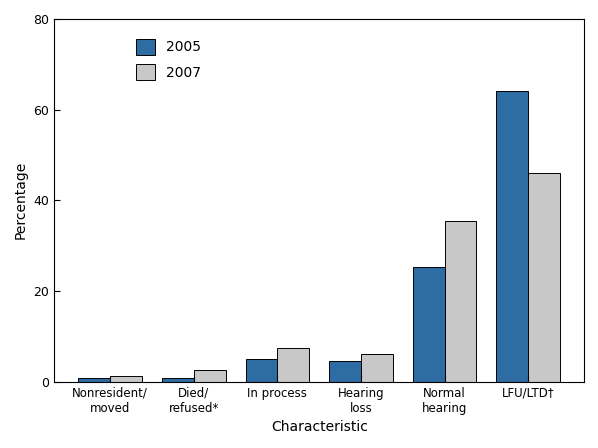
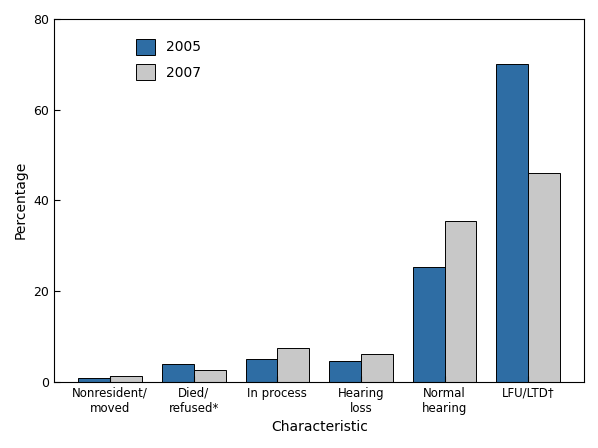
2005/Died/ refused*: 0.8 -> 4.0
2005/LFU/LTD†: 64.2 -> 70.0
